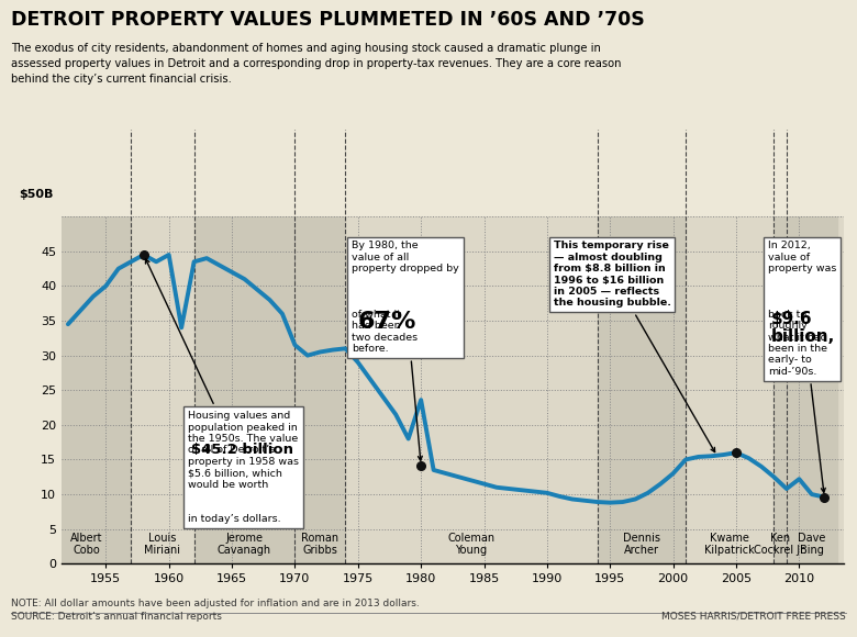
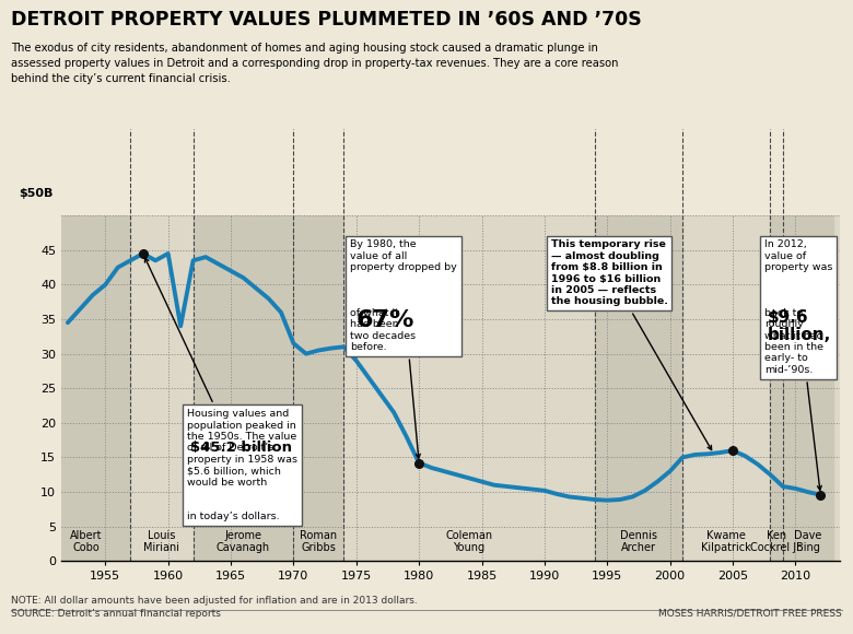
1980: 23.6 -> 14.2
2010: 12.2 -> 10.5
